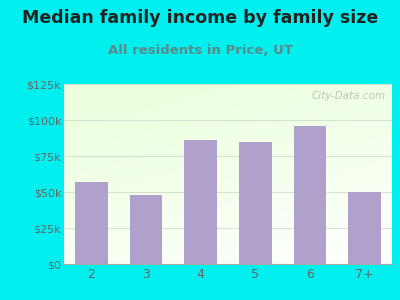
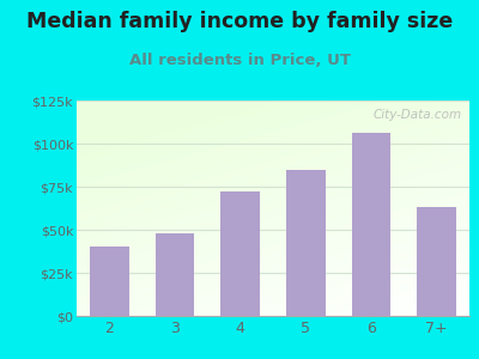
2: $57k -> $40k
4: $86k -> $72k
6: $96k -> $106k
7+: $50k -> $63k
